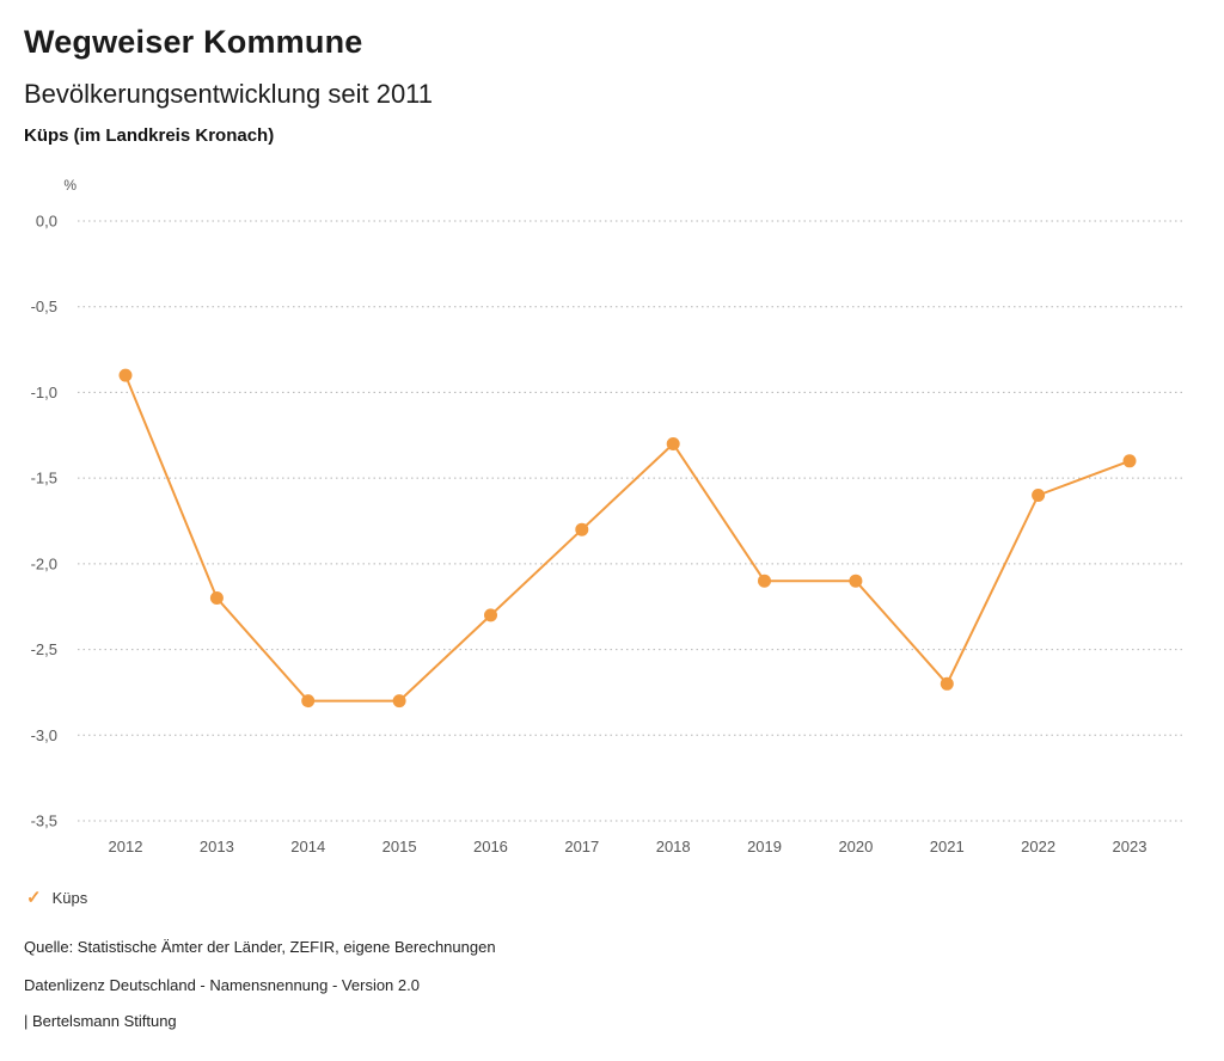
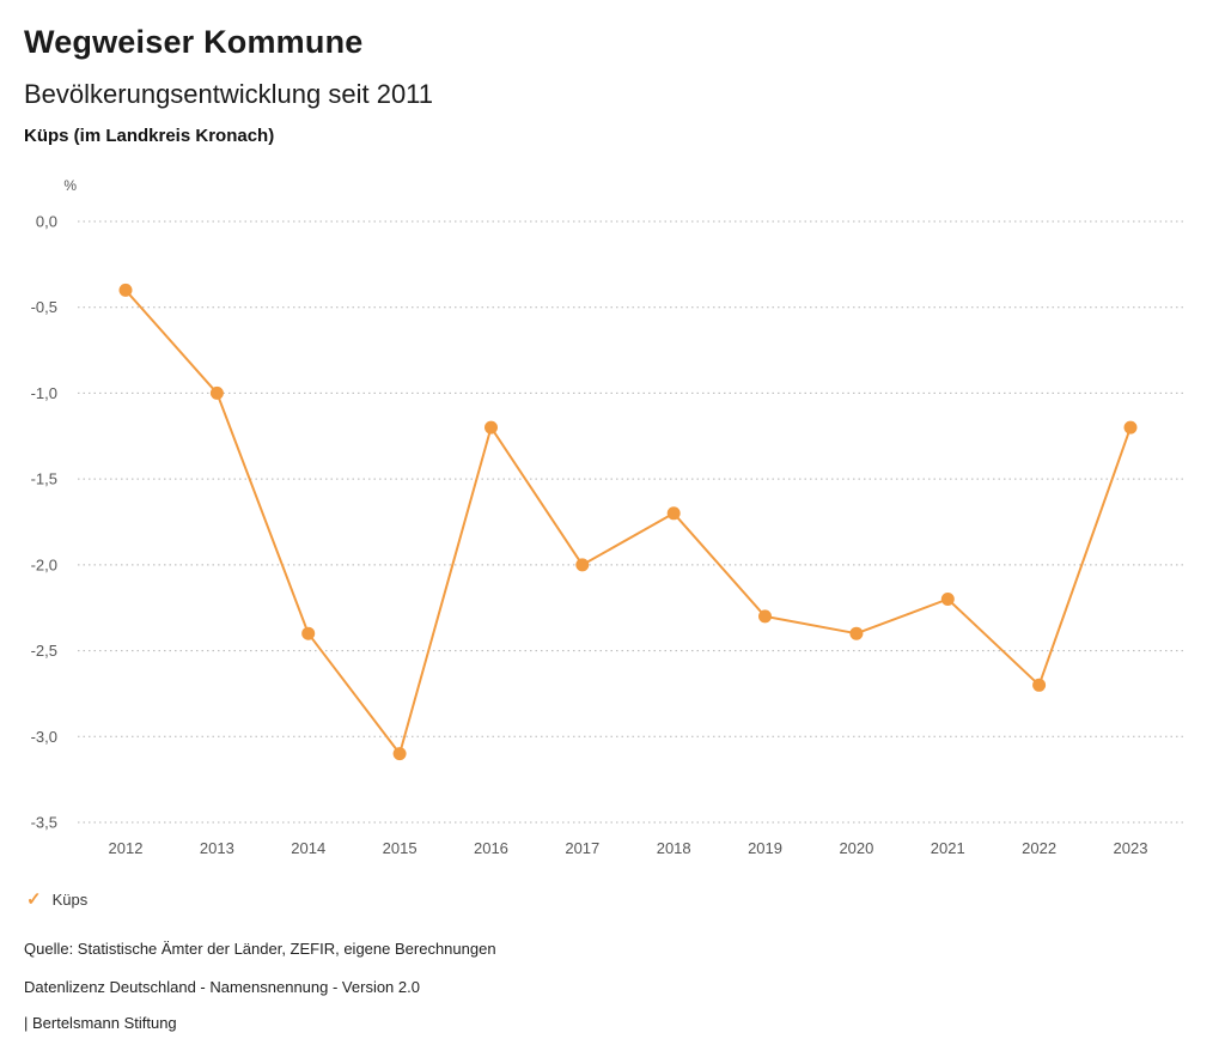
2012: -0,9 -> -0,4
2013: -2,2 -> -1,0
2014: -2,8 -> -2,4
2015: -2,8 -> -3,1
2016: -2,3 -> -1,2
2017: -1,8 -> -2,0
2018: -1,3 -> -1,7
2019: -2,1 -> -2,3
2020: -2,1 -> -2,4
2021: -2,7 -> -2,2
2022: -1,6 -> -2,7
2023: -1,4 -> -1,2
